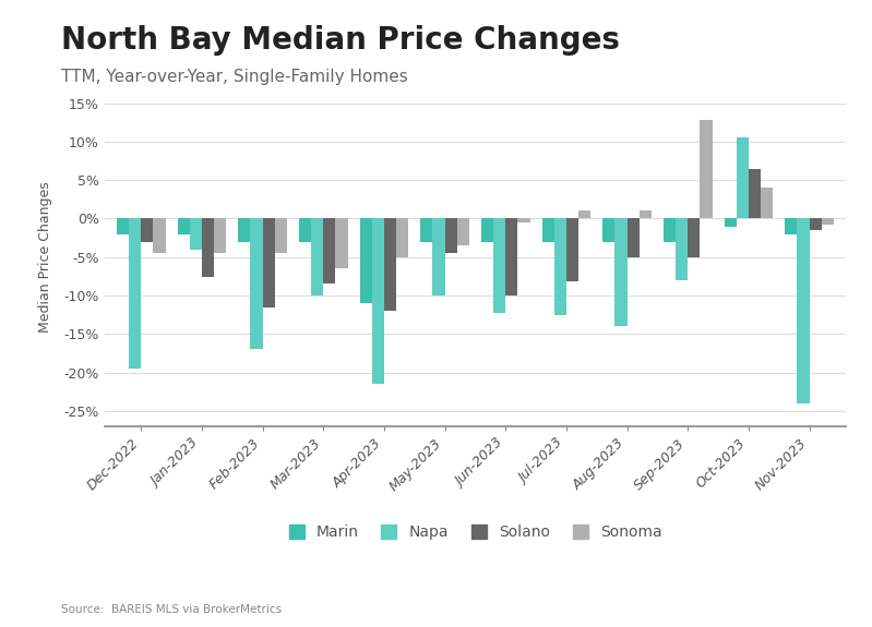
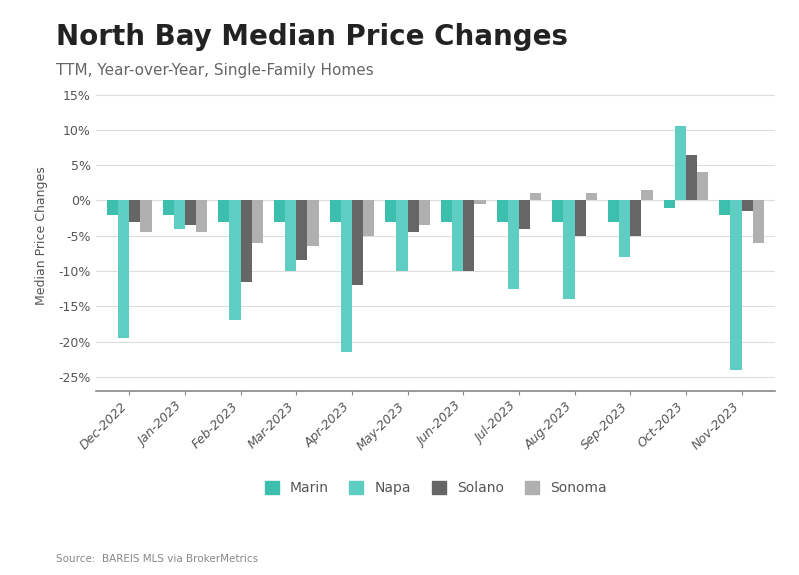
Solano/Jan-2023: -7.6% -> -3.5%
Sonoma/Feb-2023: -4.4% -> -6.0%
Marin/Apr-2023: -11% -> -3%
Napa/Jun-2023: -12.2% -> -10.0%
Solano/Jul-2023: -8.2% -> -4.0%
Sonoma/Sep-2023: 12.8% -> 1.5%
Sonoma/Nov-2023: -0.8% -> -6.0%
